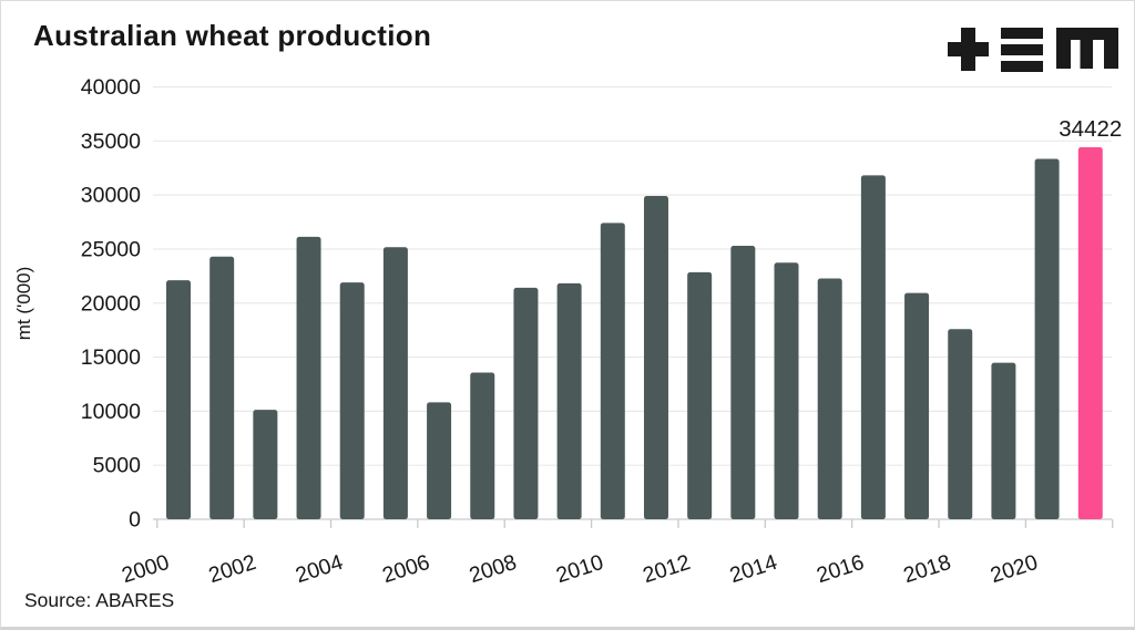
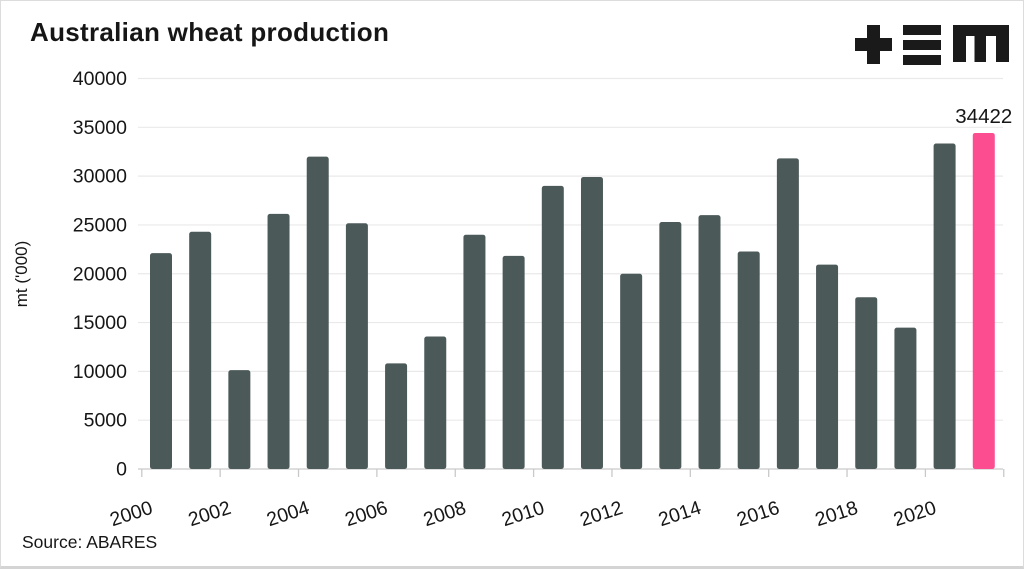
2004: 22000 -> 32000
2008: 21000 -> 24000
2010: 27000 -> 29000
2012: 23000 -> 20000
2014: 24000 -> 26000
